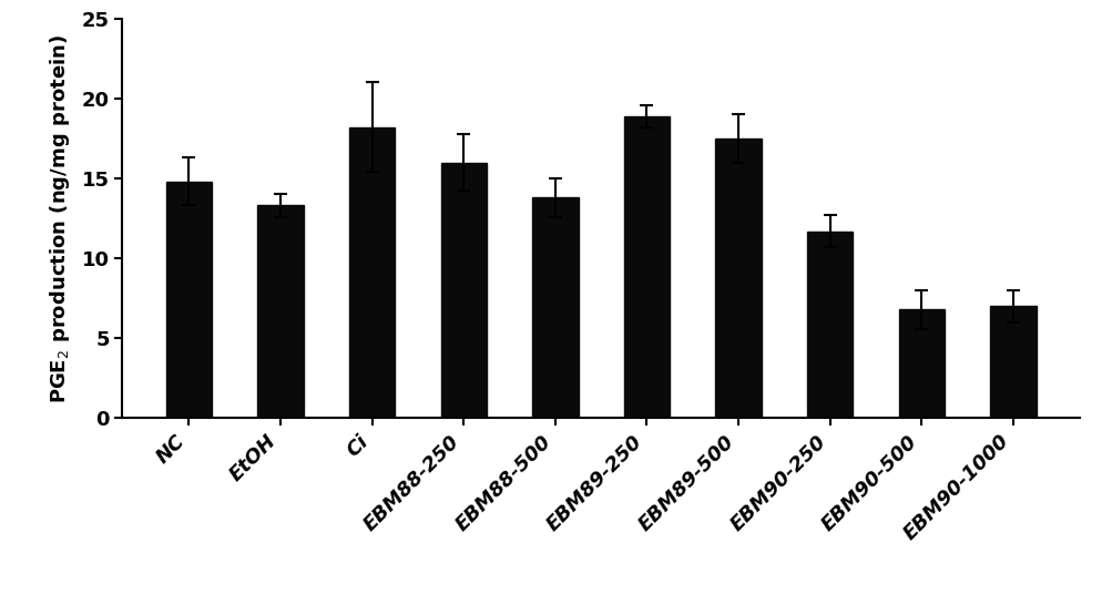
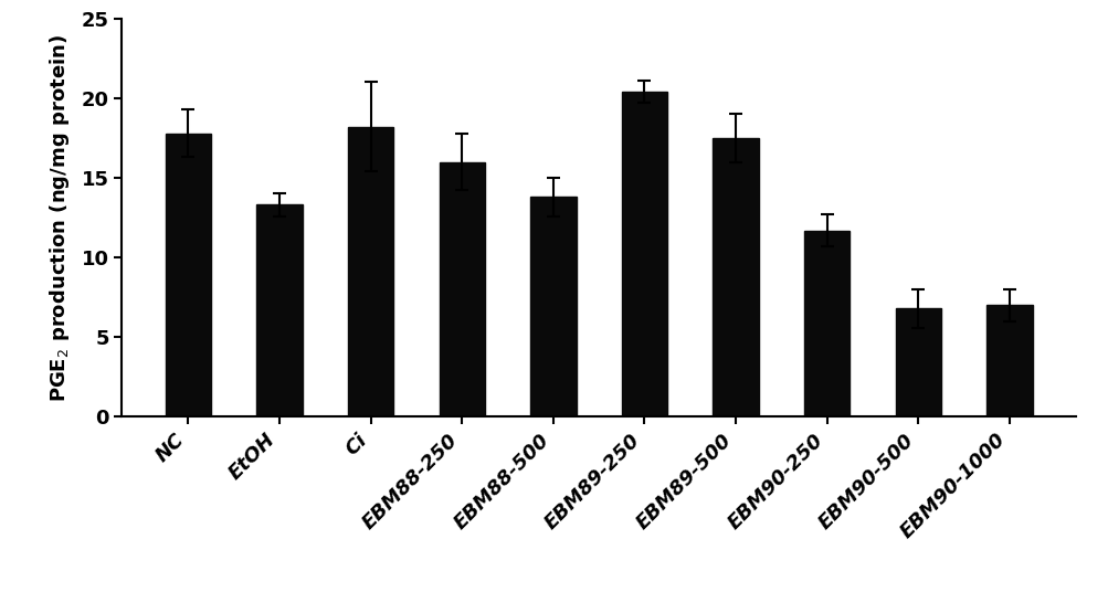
NC: 14.8 -> 17.8
EBM89-250: 18.9 -> 20.4
